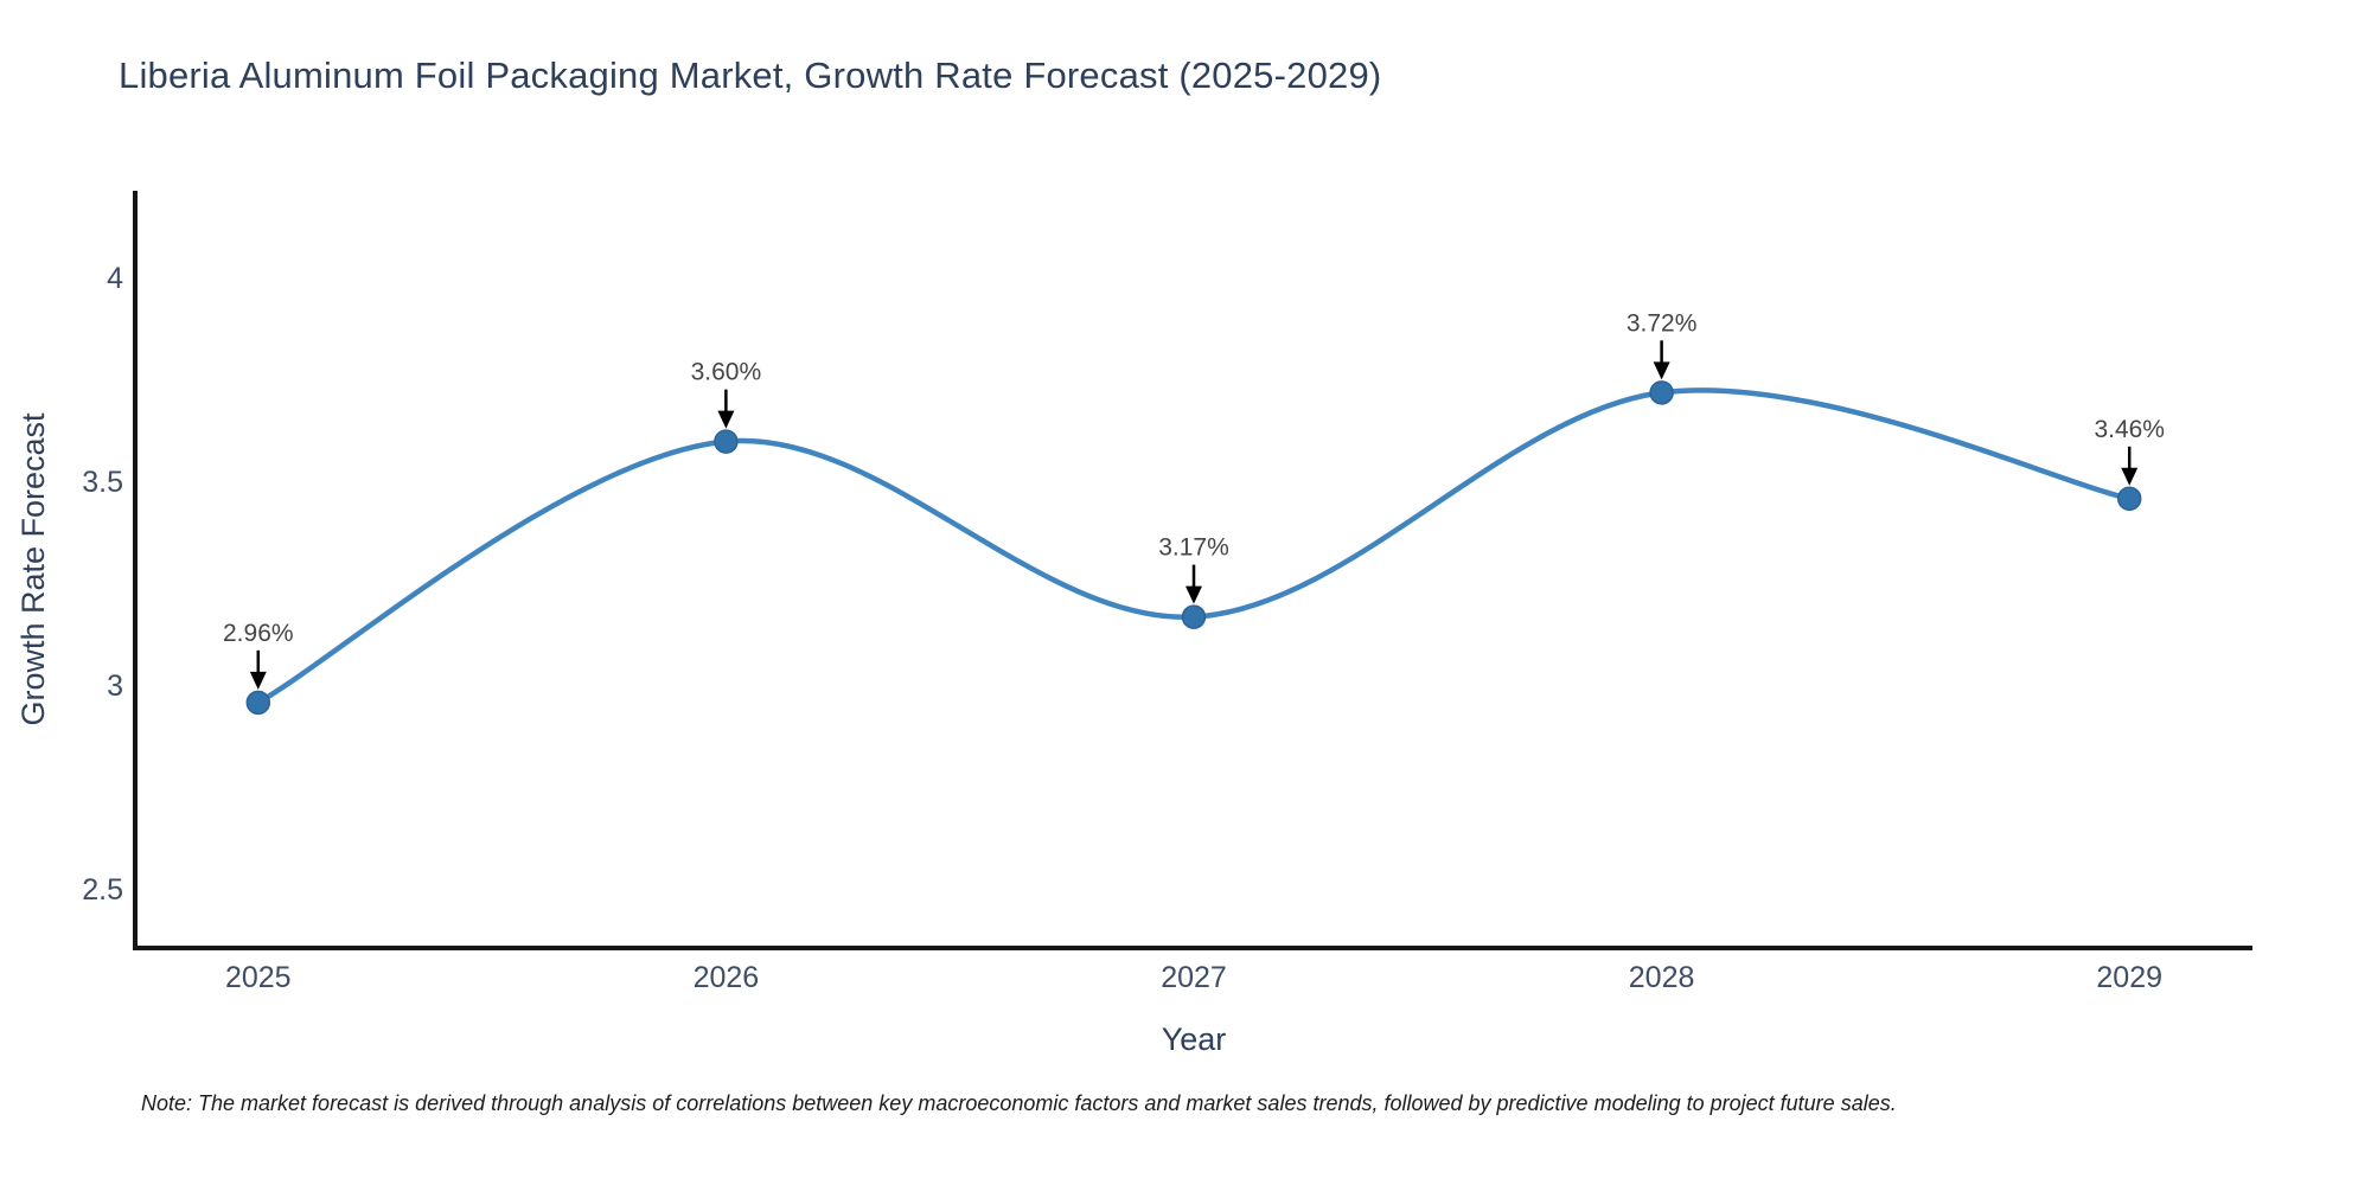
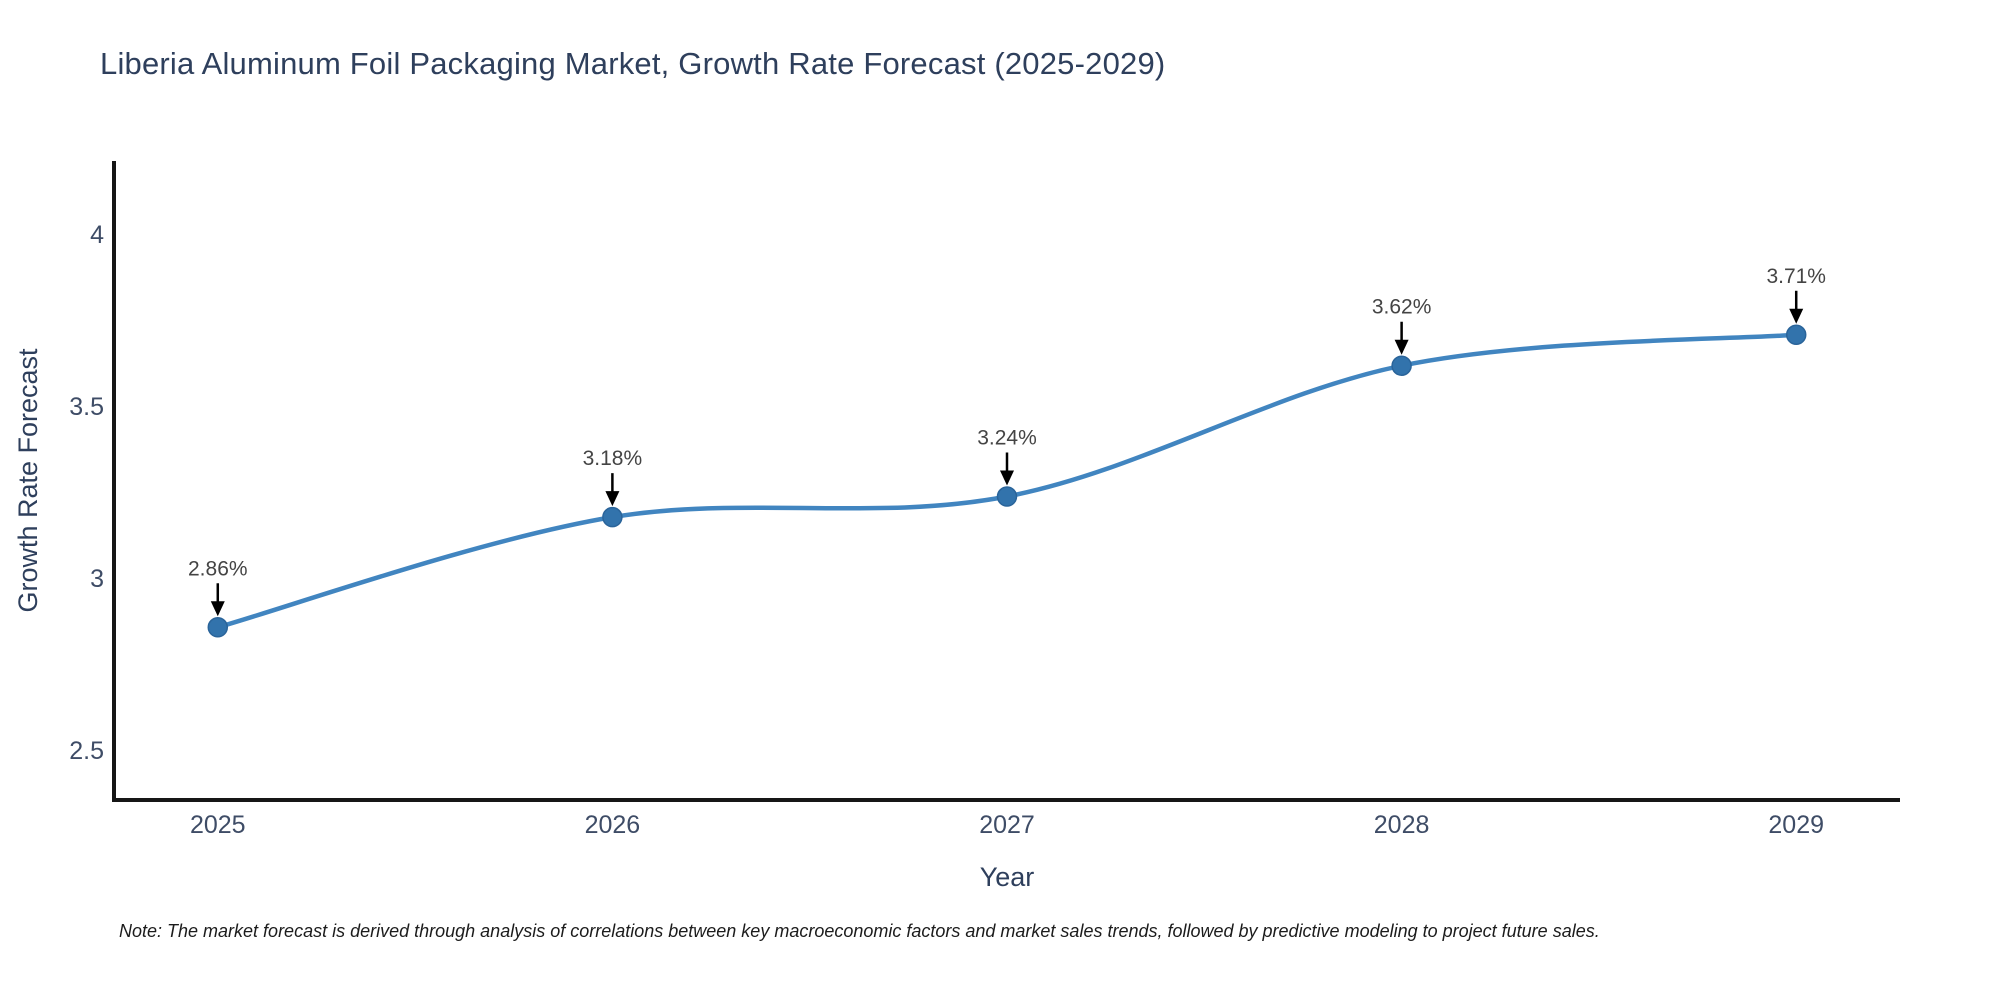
2025: 2.96% -> 2.86%
2026: 3.60% -> 3.18%
2027: 3.17% -> 3.24%
2028: 3.72% -> 3.62%
2029: 3.46% -> 3.71%
